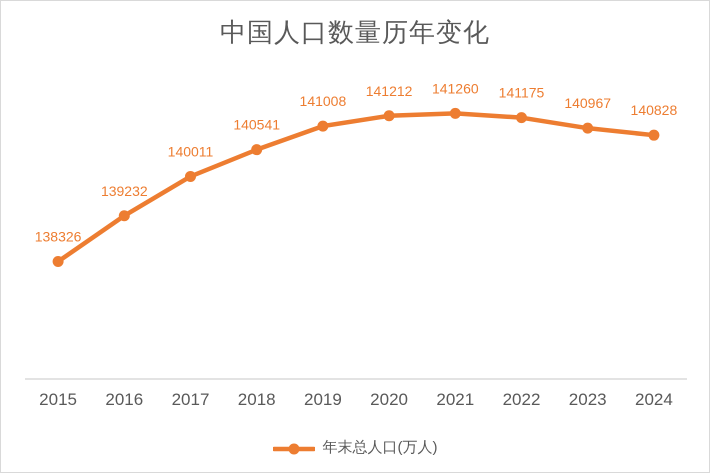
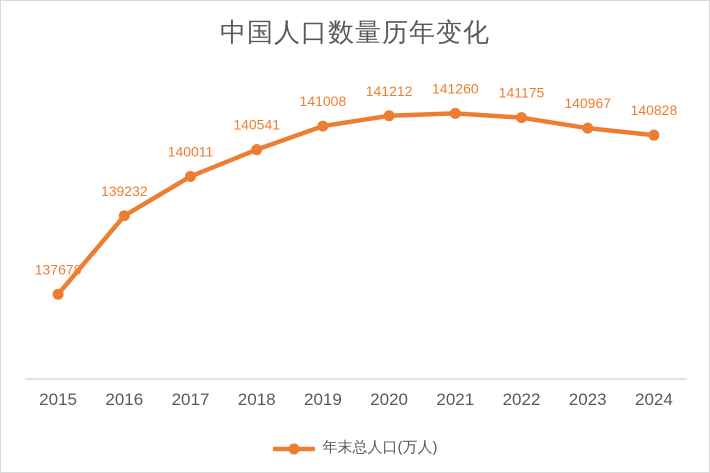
2015: 138326 -> 137678
